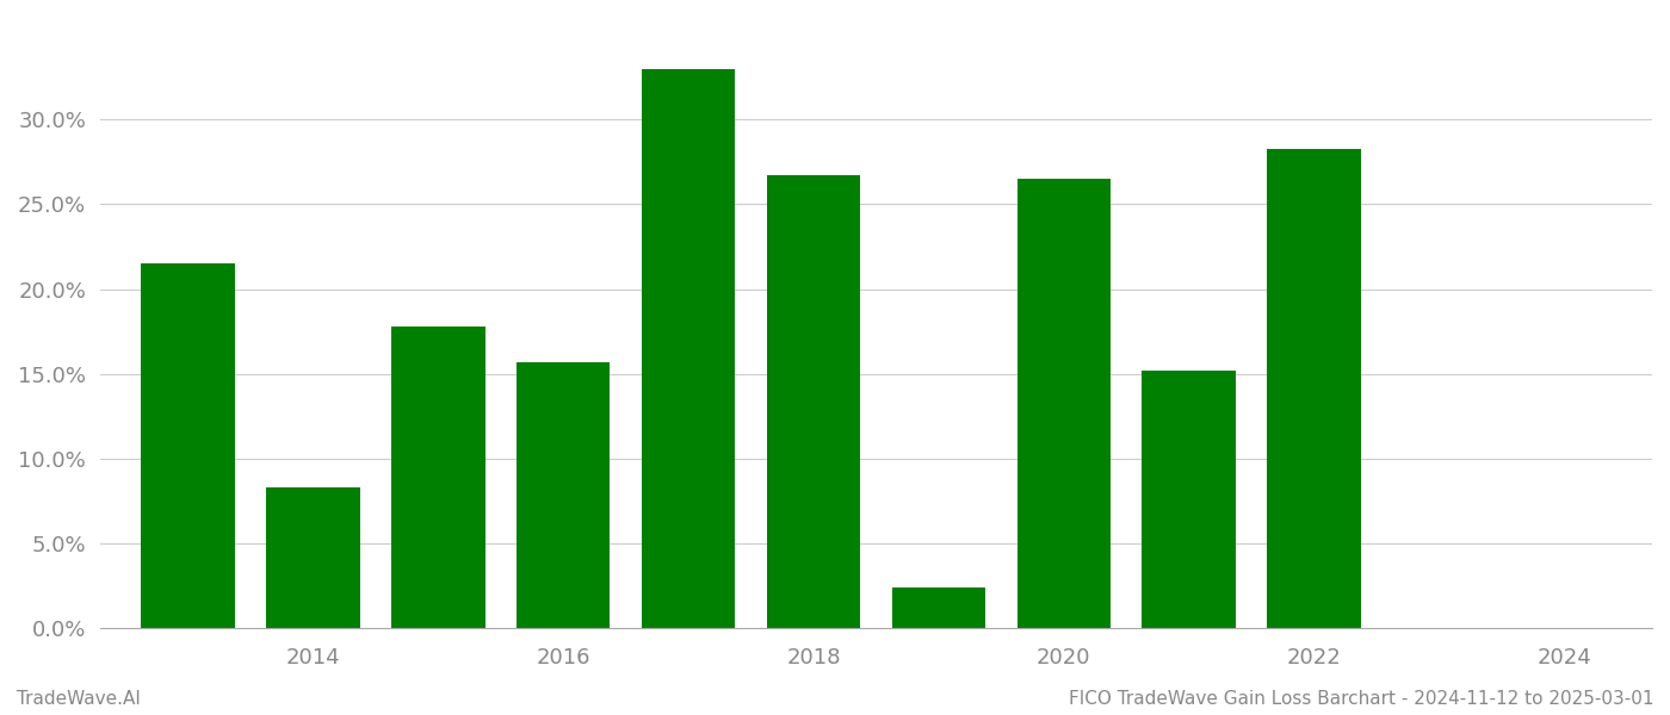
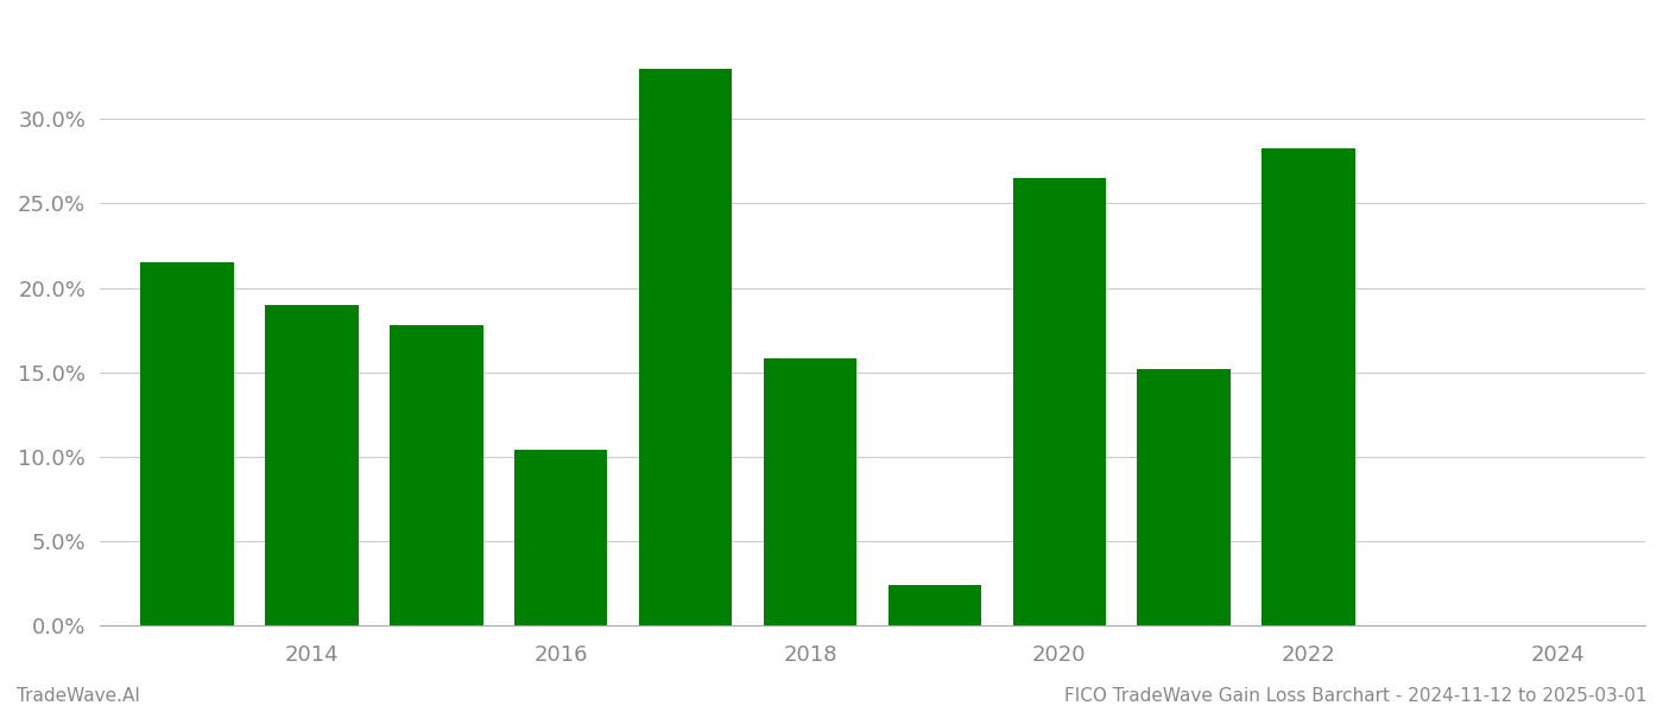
2014: 8.3% -> 19.0%
2016: 15.7% -> 10.4%
2018: 26.7% -> 15.8%
